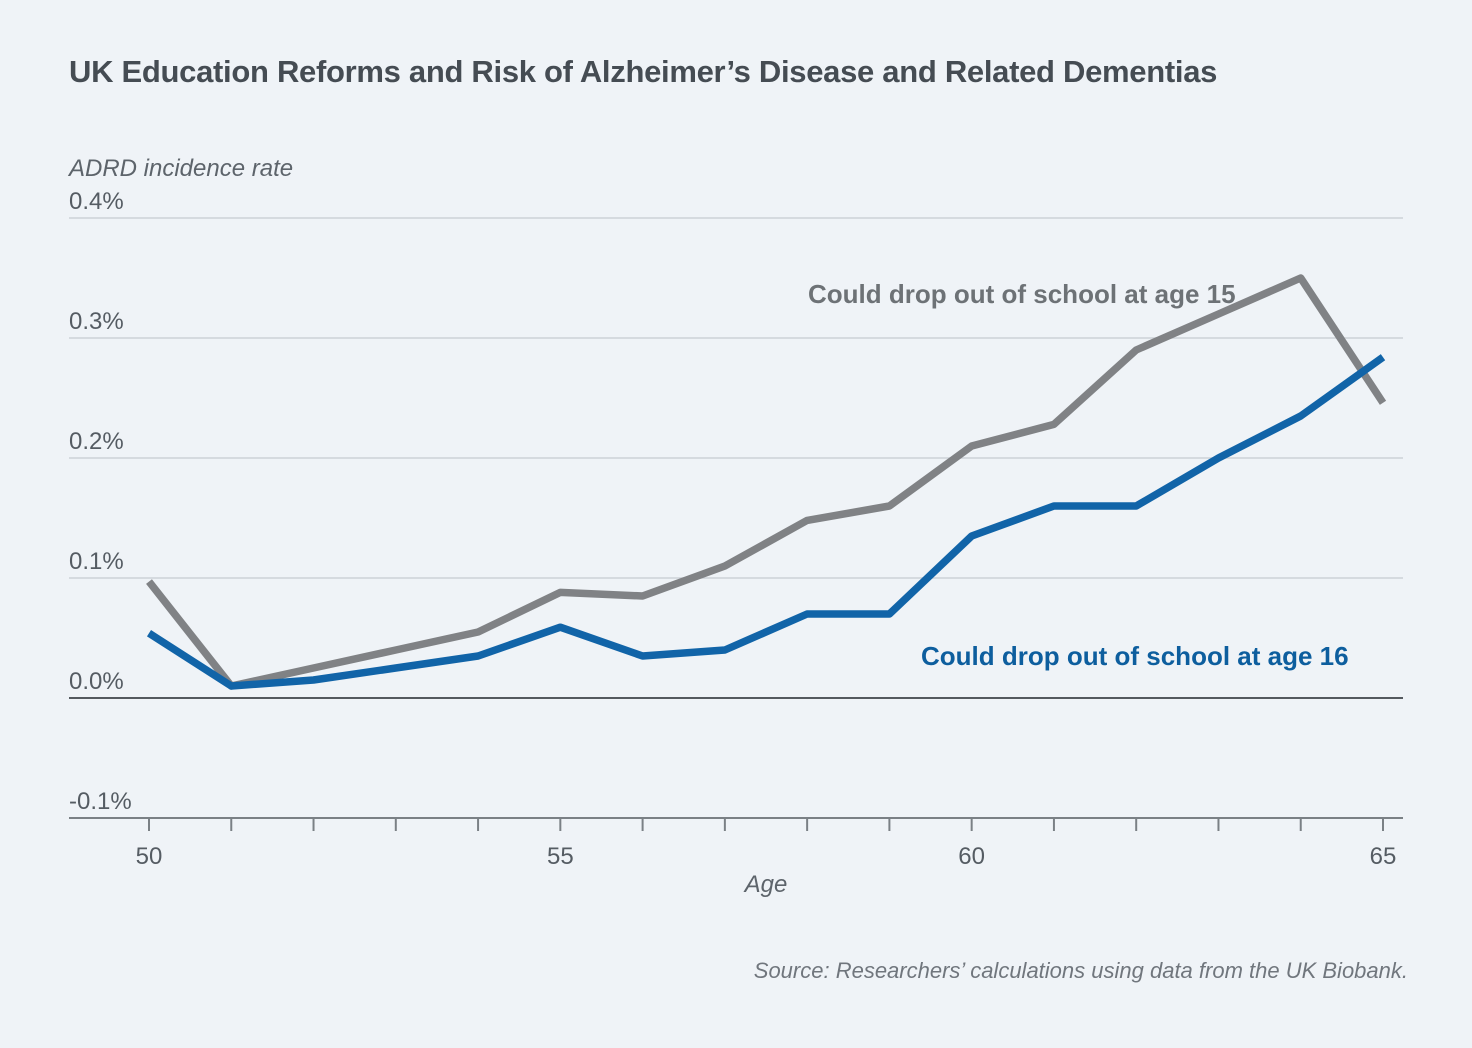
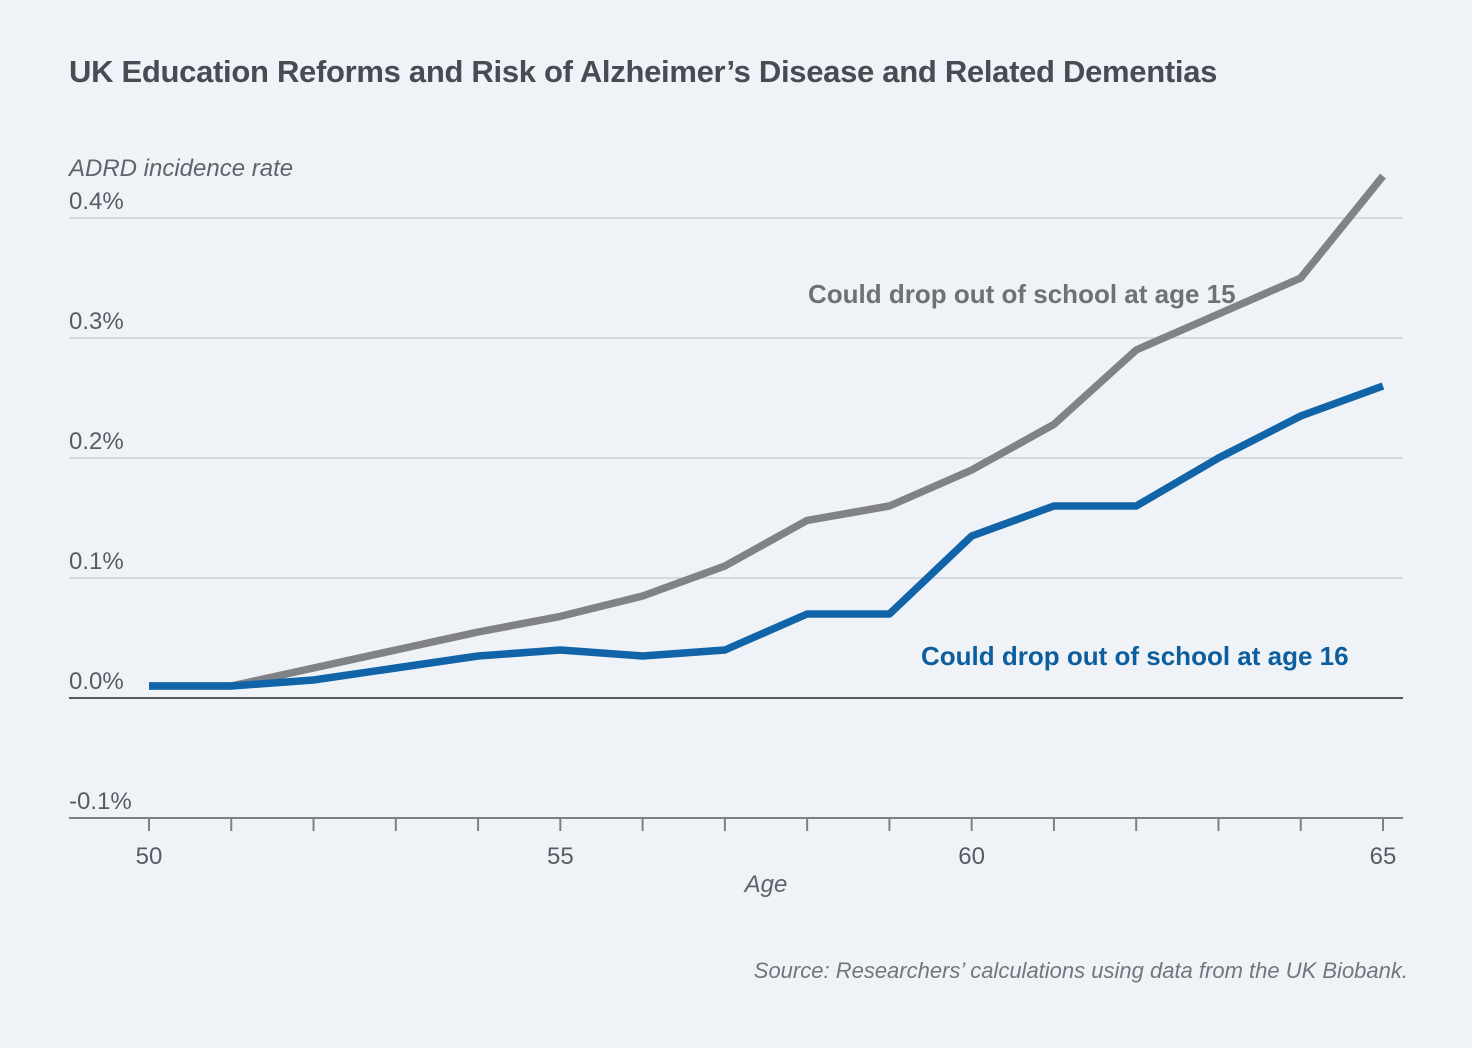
Could drop out of school at age 15/50: 0.097% -> 0.010%
Could drop out of school at age 16/50: 0.054% -> 0.010%
Could drop out of school at age 15/55: 0.088% -> 0.068%
Could drop out of school at age 16/55: 0.059% -> 0.040%
Could drop out of school at age 15/60: 0.210% -> 0.190%
Could drop out of school at age 15/65: 0.246% -> 0.435%
Could drop out of school at age 16/65: 0.284% -> 0.260%
